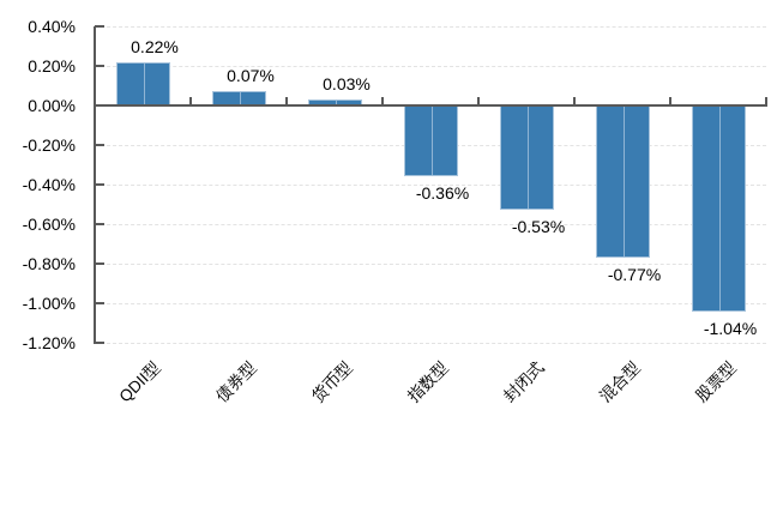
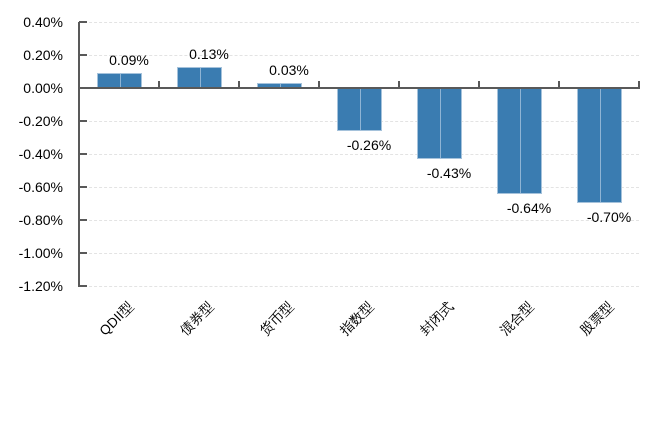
QDII型: 0.22% -> 0.09%
债券型: 0.07% -> 0.13%
指数型: -0.36% -> -0.26%
封闭式: -0.53% -> -0.43%
混合型: -0.77% -> -0.64%
股票型: -1.04% -> -0.70%
